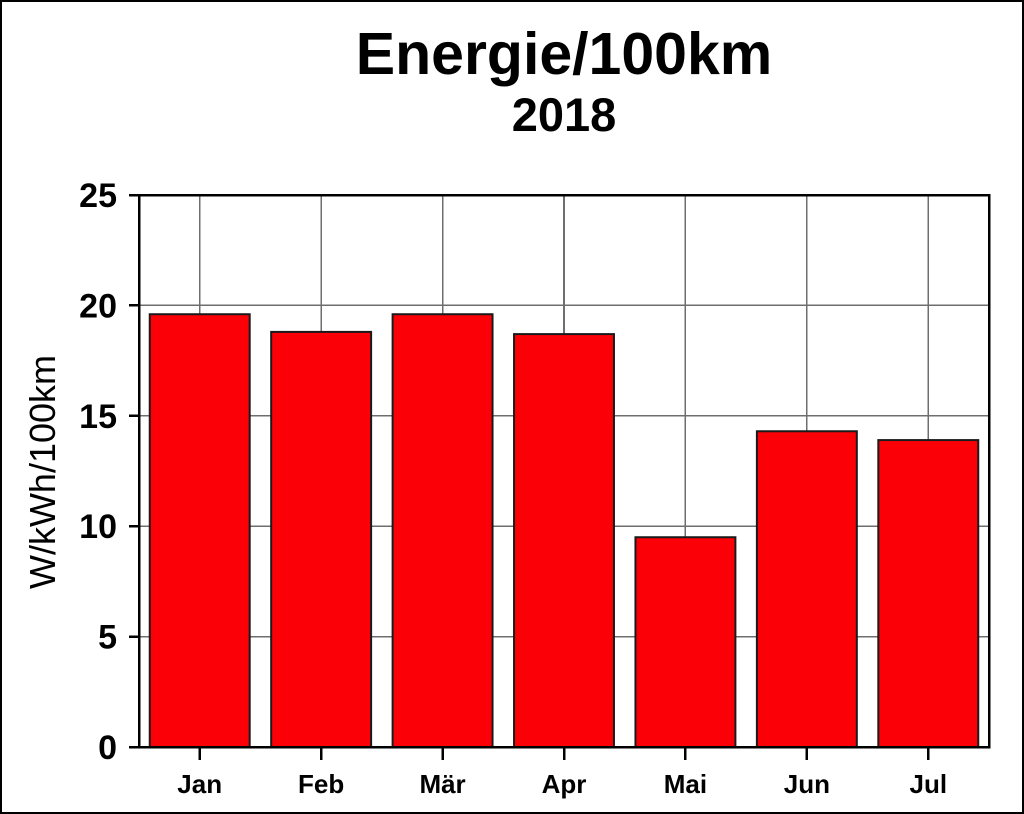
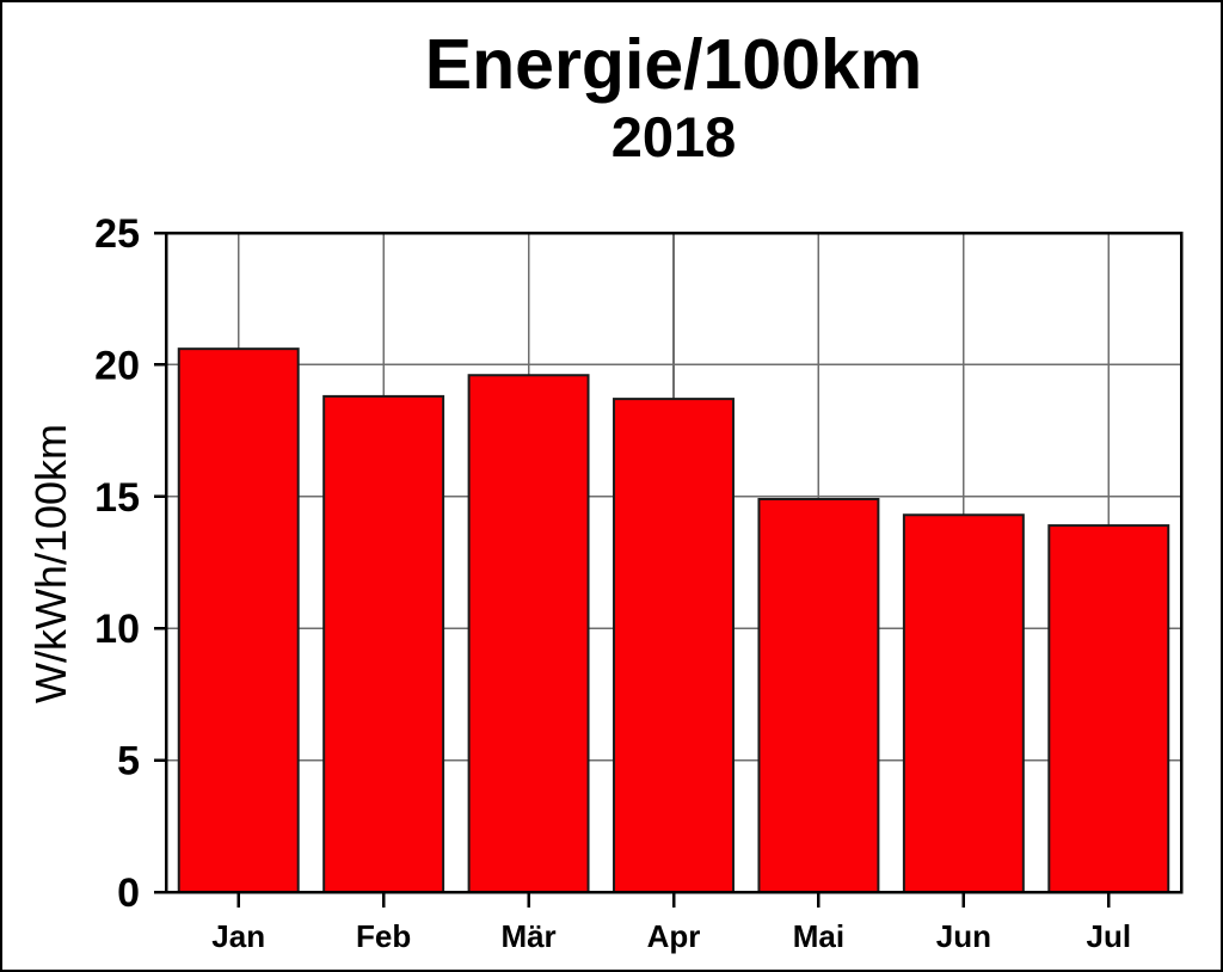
Jan: 19.6 -> 20.6
Mai: 9.5 -> 14.9
